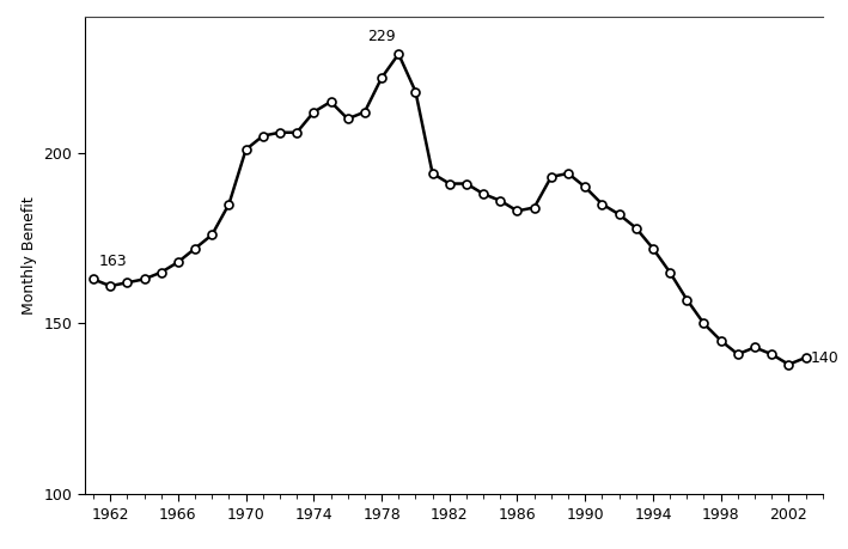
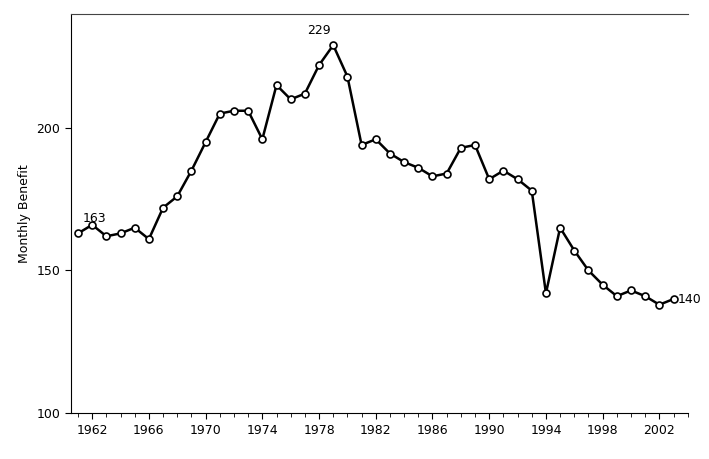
1962: 161 -> 166
1966: 168 -> 161
1970: 201 -> 195
1974: 212 -> 196
1982: 191 -> 196
1990: 190 -> 182
1994: 172 -> 142
